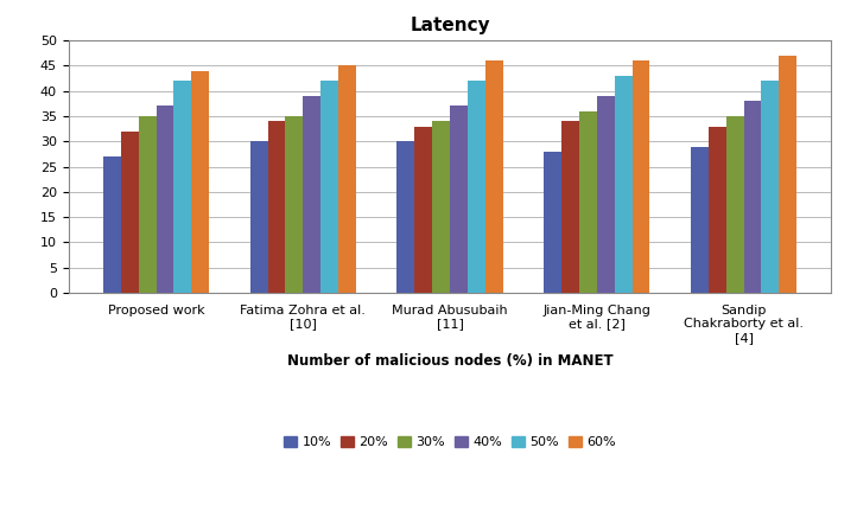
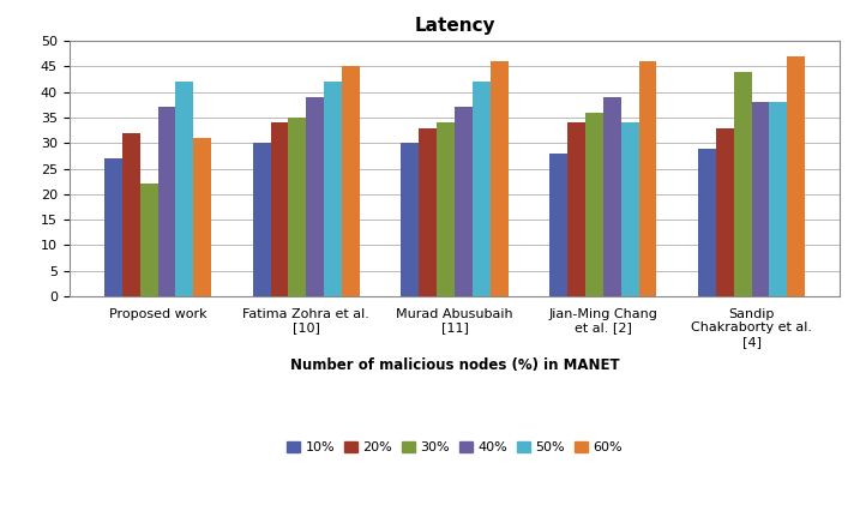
30%/Proposed work: 35 -> 22
60%/Proposed work: 44 -> 31
50%/Jian-Ming Chang et al. [2]: 43 -> 34
30%/Sandip Chakraborty et al. [4]: 35 -> 44
50%/Sandip Chakraborty et al. [4]: 42 -> 38
